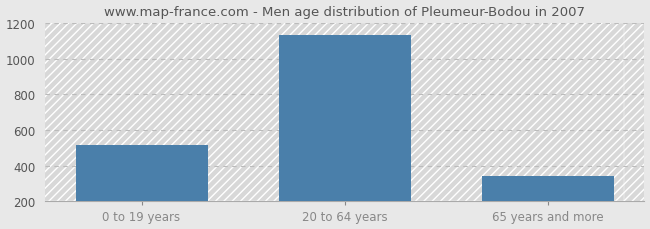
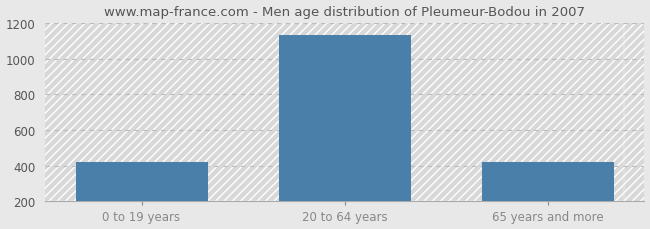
0 to 19 years: 520 -> 420
65 years and more: 340 -> 420
